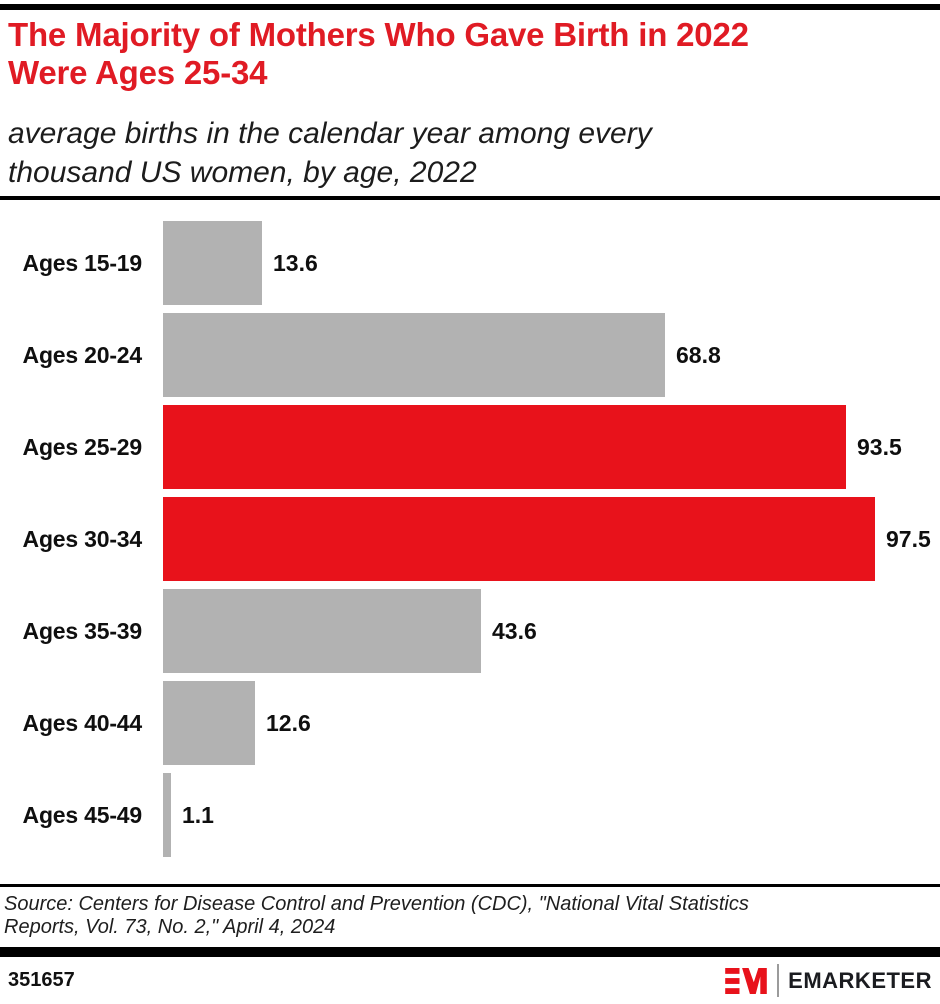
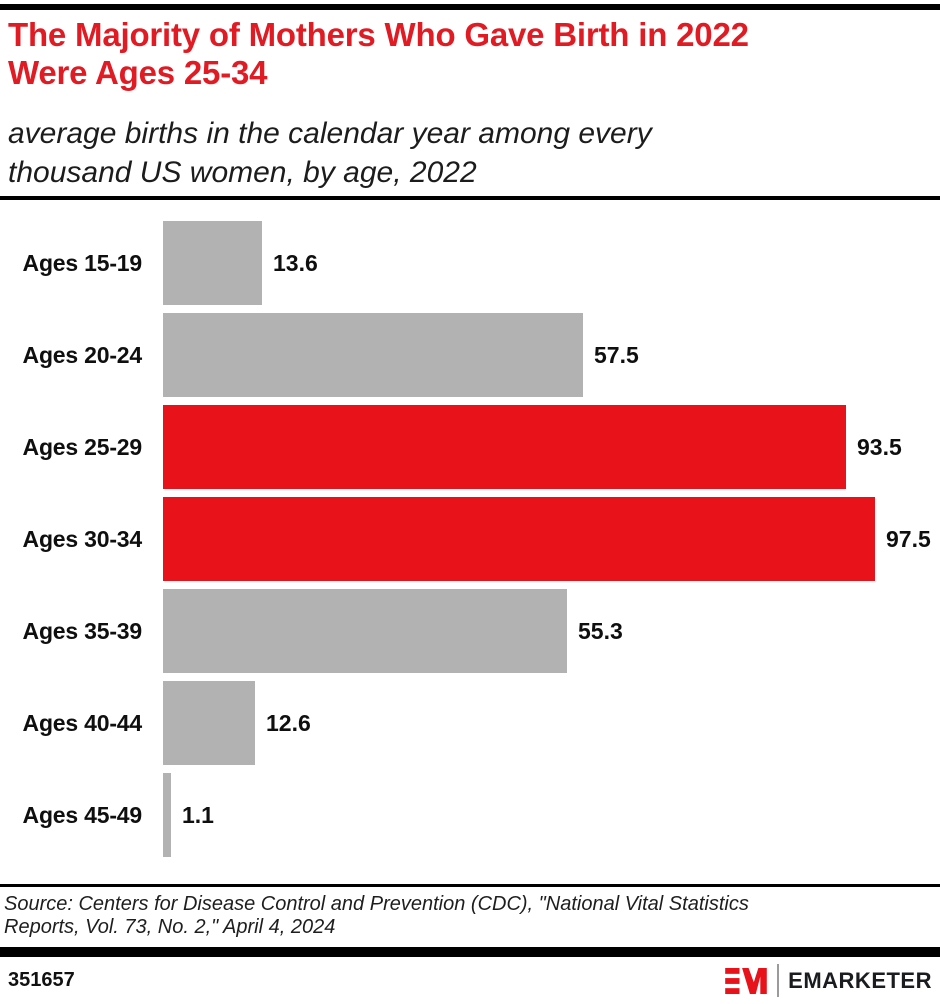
Ages 20-24: 68.8 -> 57.5
Ages 35-39: 43.6 -> 55.3
